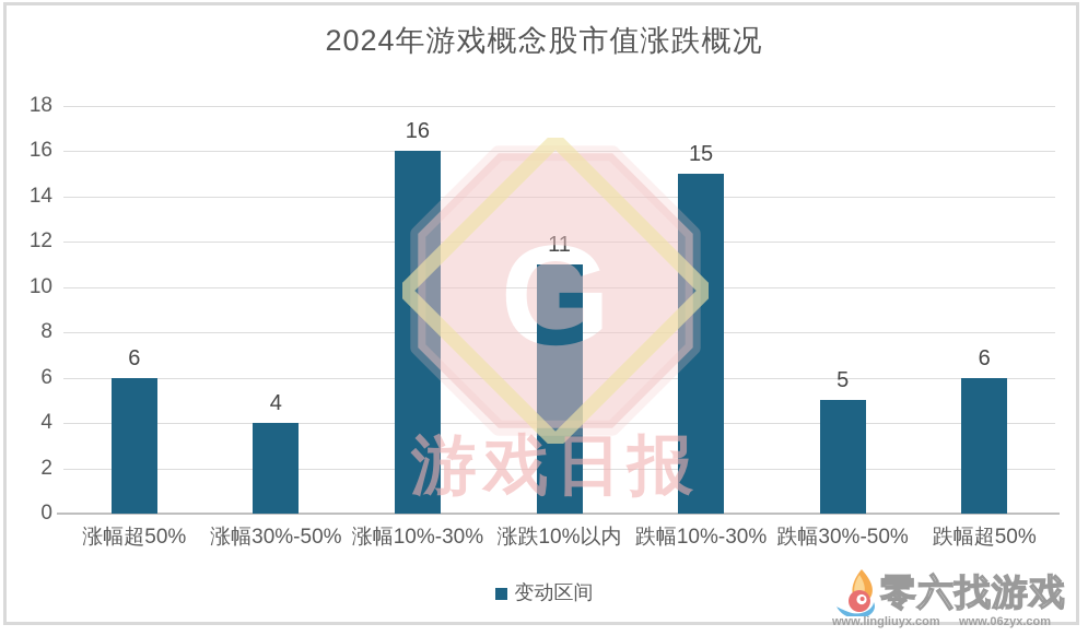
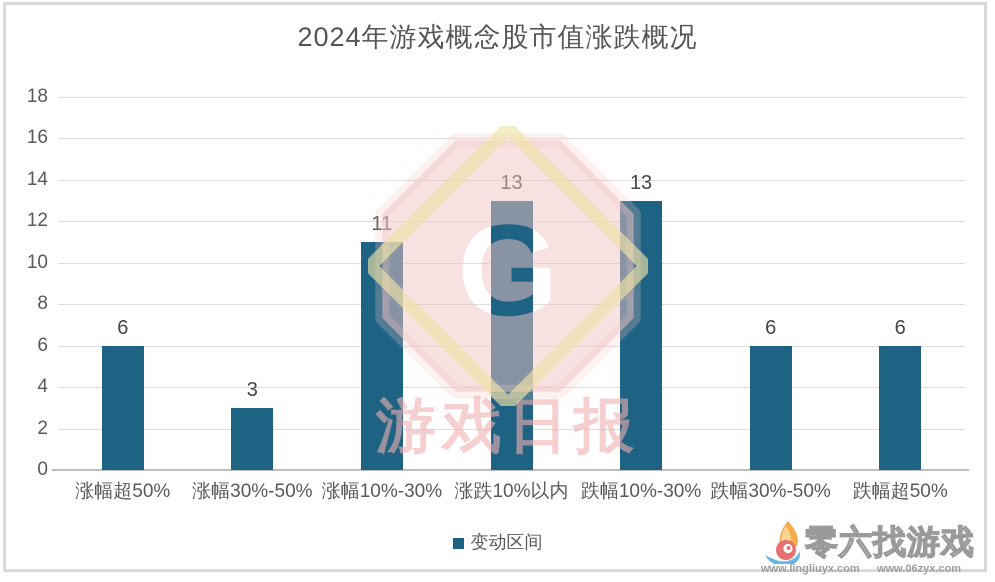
涨幅30%-50%: 4 -> 3
涨幅10%-30%: 16 -> 11
涨跌10%以内: 11 -> 13
跌幅10%-30%: 15 -> 13
跌幅30%-50%: 5 -> 6
